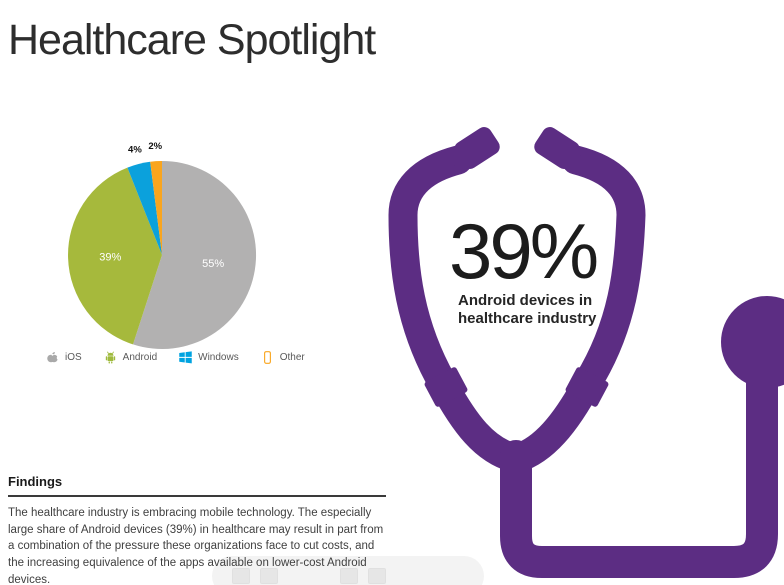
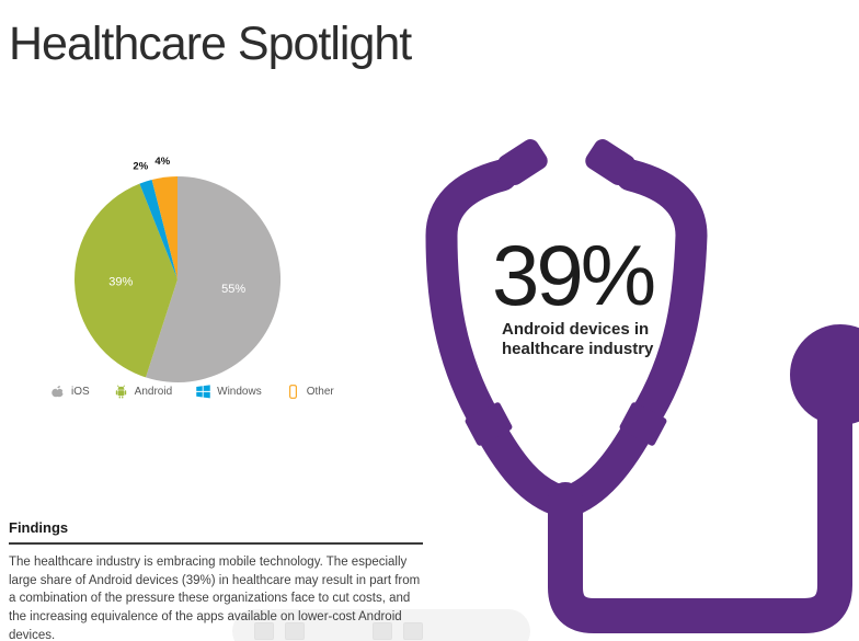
Windows: 4% -> 2%
Other: 2% -> 4%
